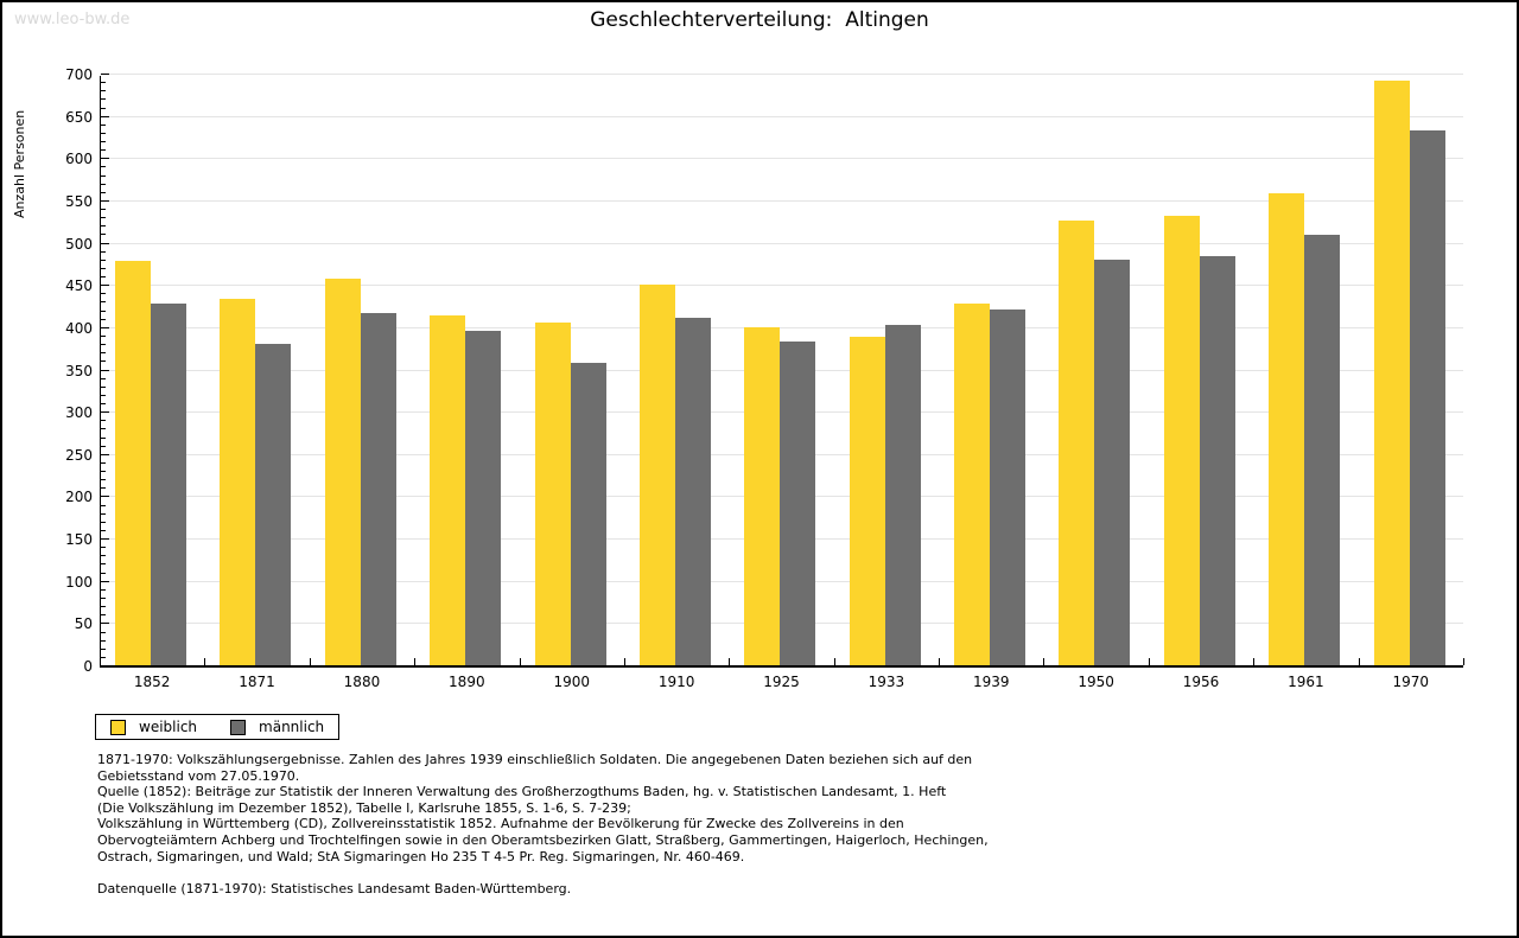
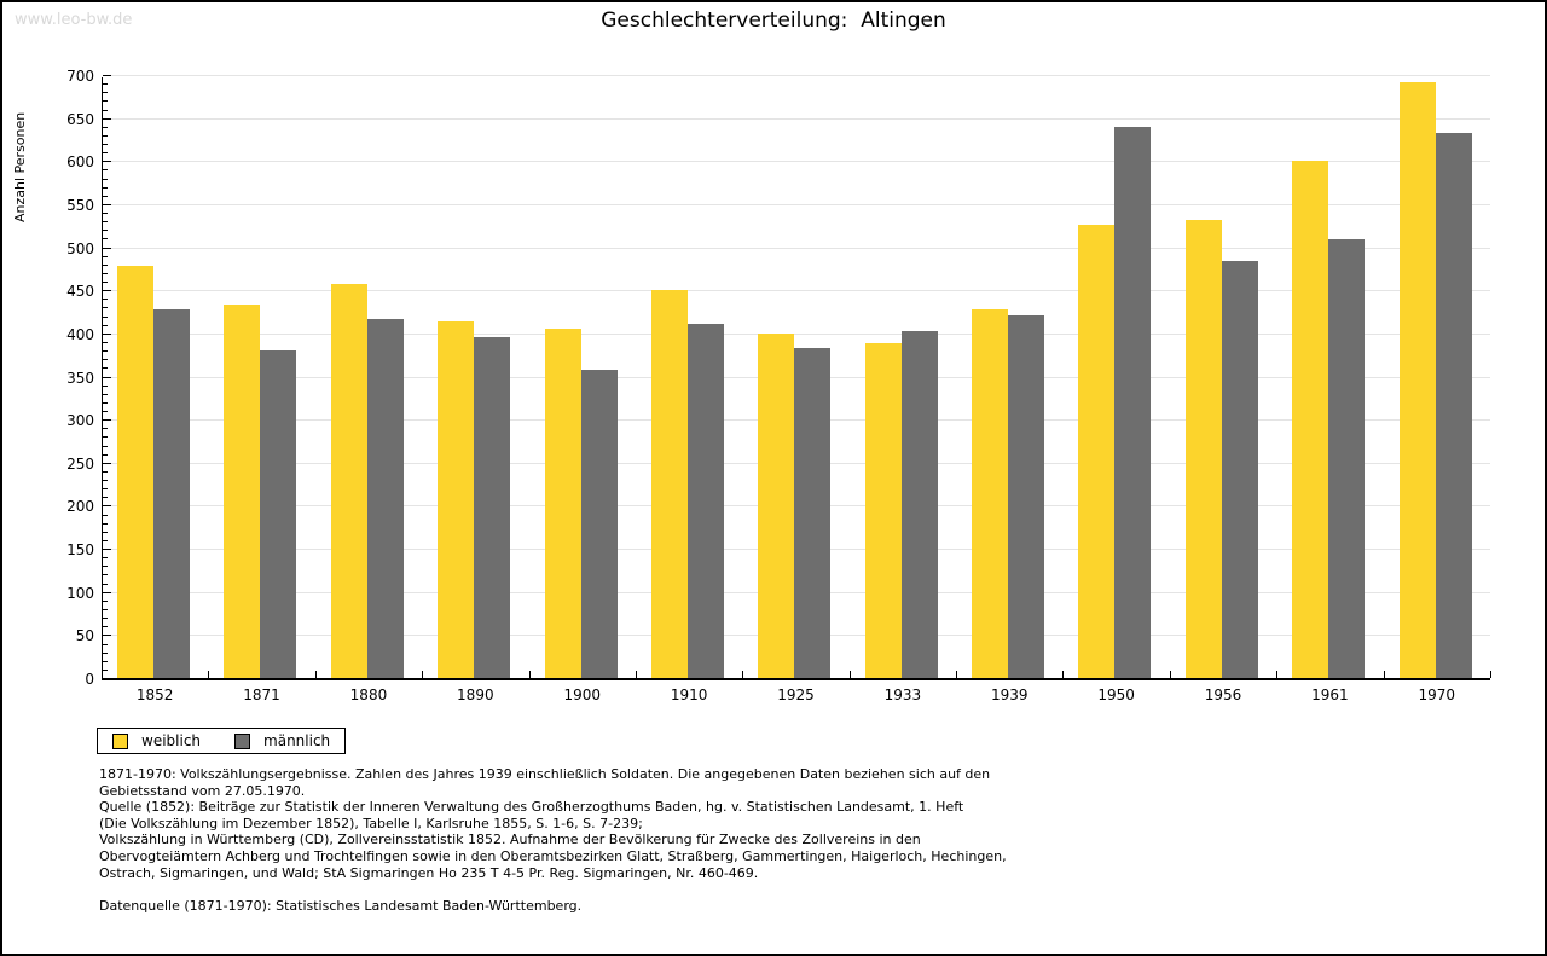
männlich/1950: 480 -> 640
weiblich/1961: 560 -> 600
